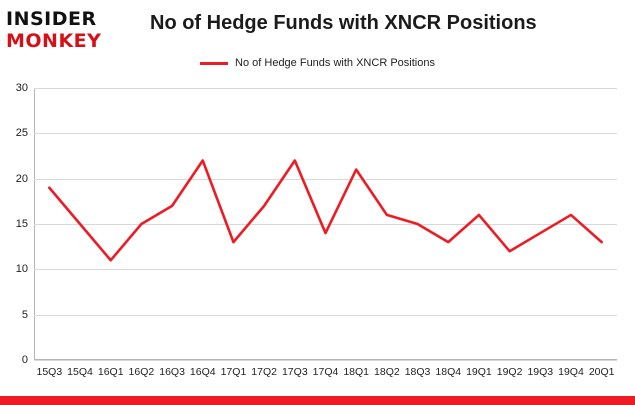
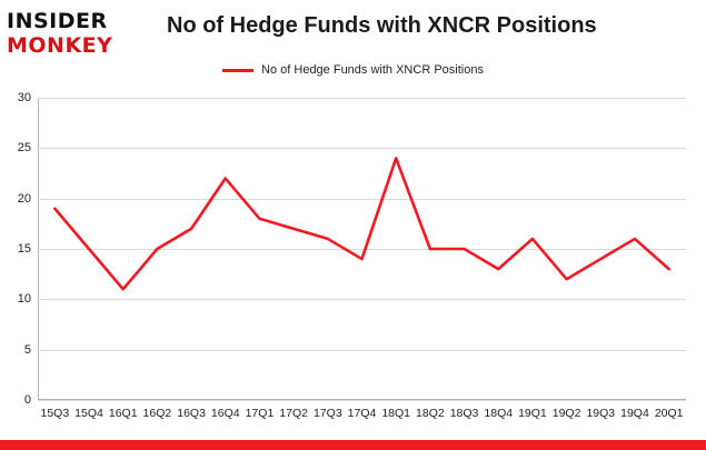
17Q1: 13 -> 18
17Q3: 22 -> 16
18Q1: 21 -> 24
18Q2: 16 -> 15
